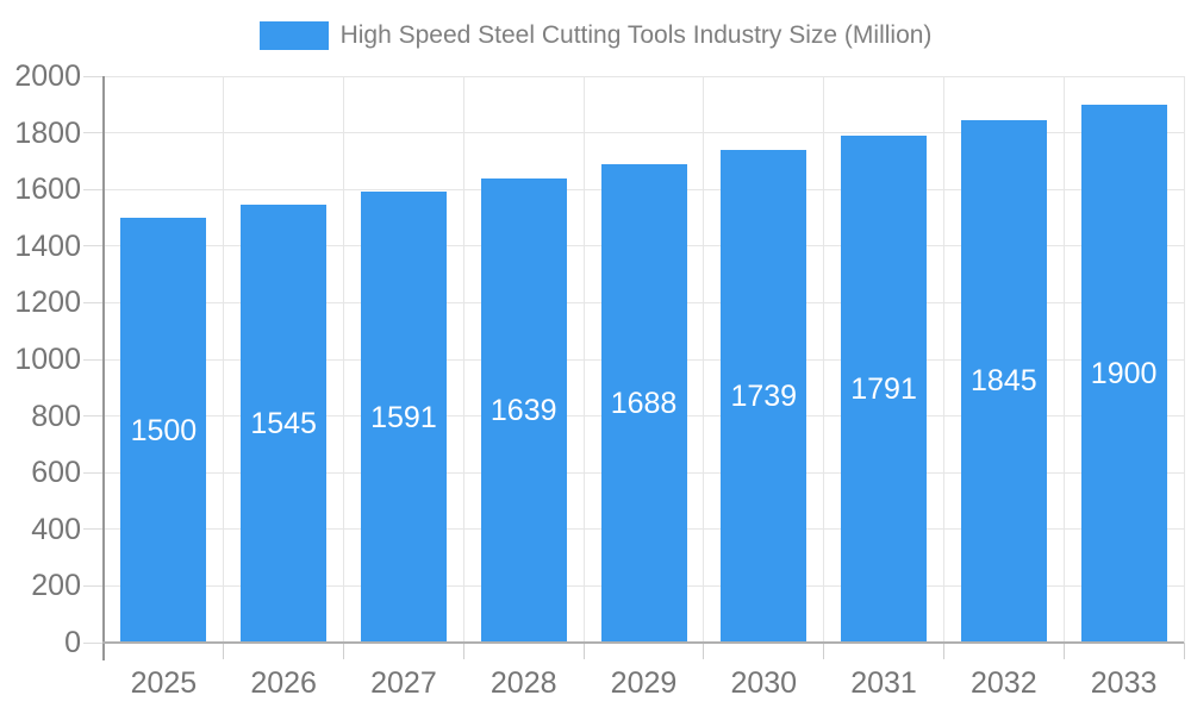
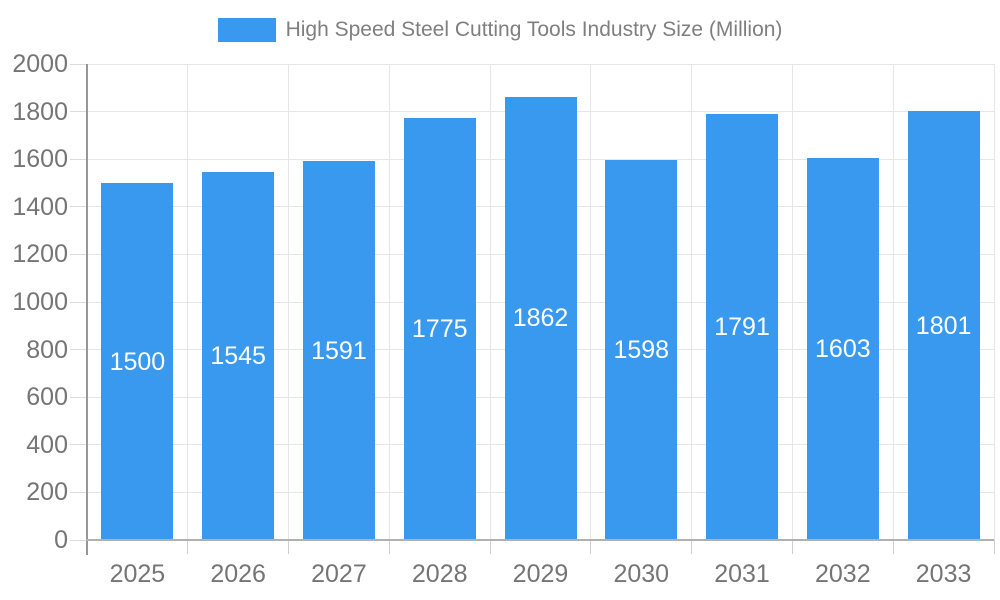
2028: 1639 -> 1775
2029: 1688 -> 1862
2030: 1739 -> 1598
2032: 1845 -> 1603
2033: 1900 -> 1801
